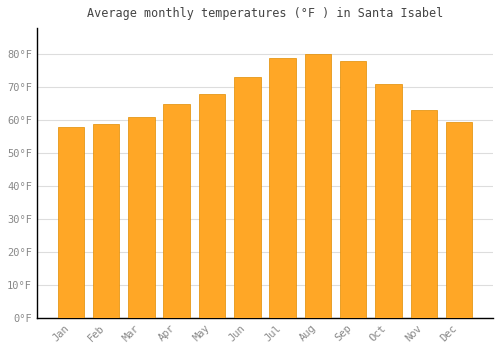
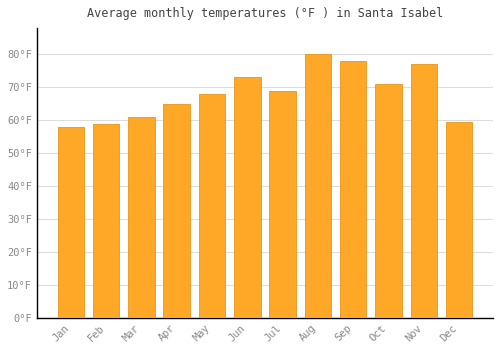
Jul: 79.0°F -> 69.0°F
Nov: 63.0°F -> 77.0°F
